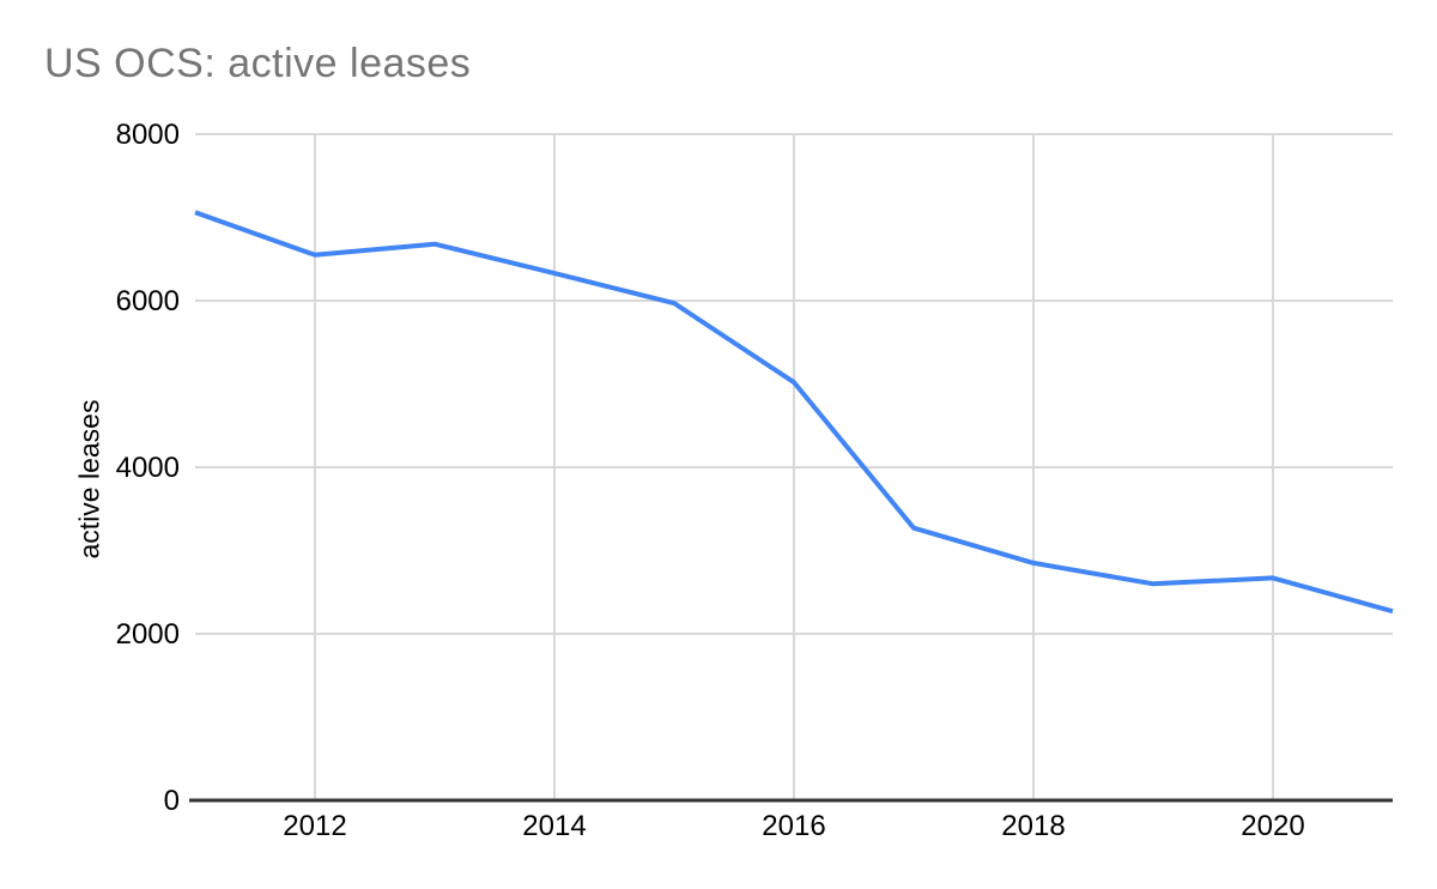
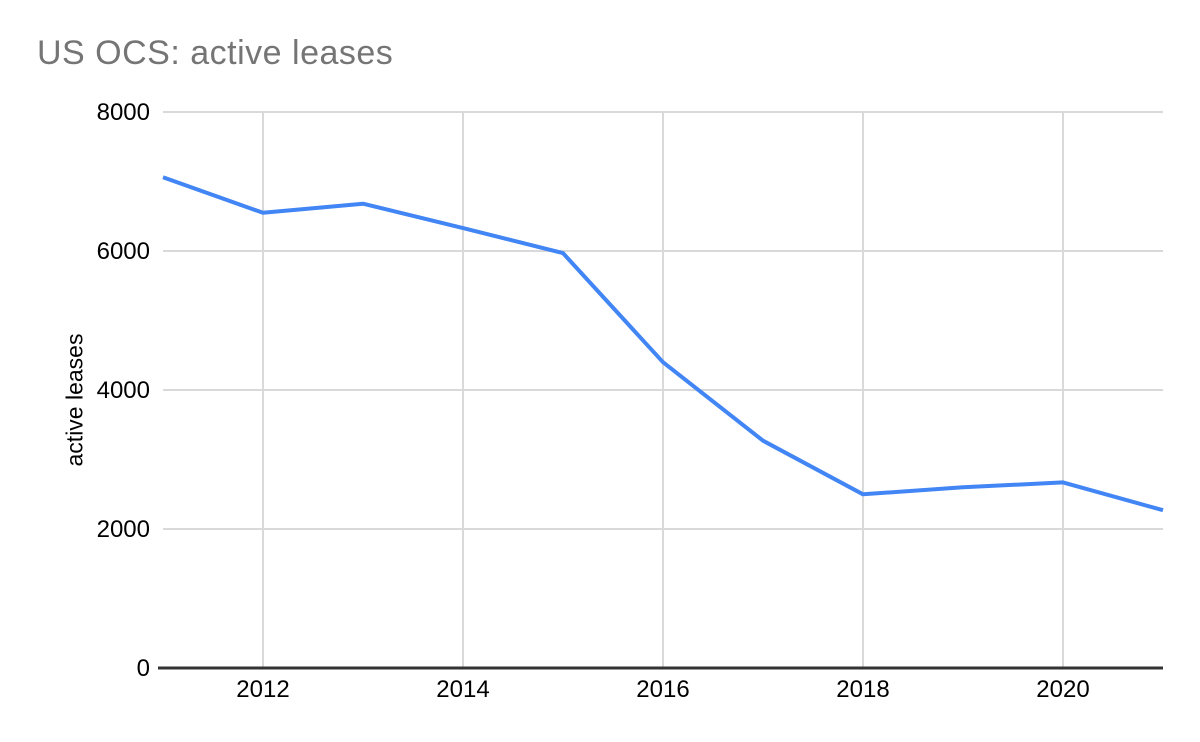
2016: 5000 -> 4400
2018: 2800 -> 2500
